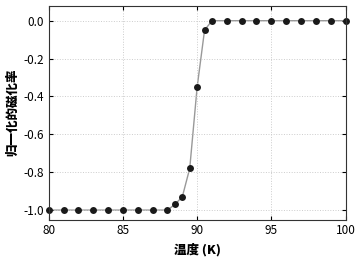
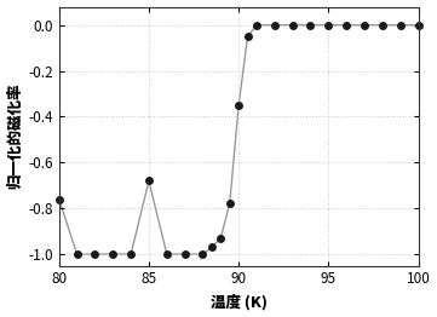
80: -1.00 -> -0.76
85: -1.00 -> -0.68
